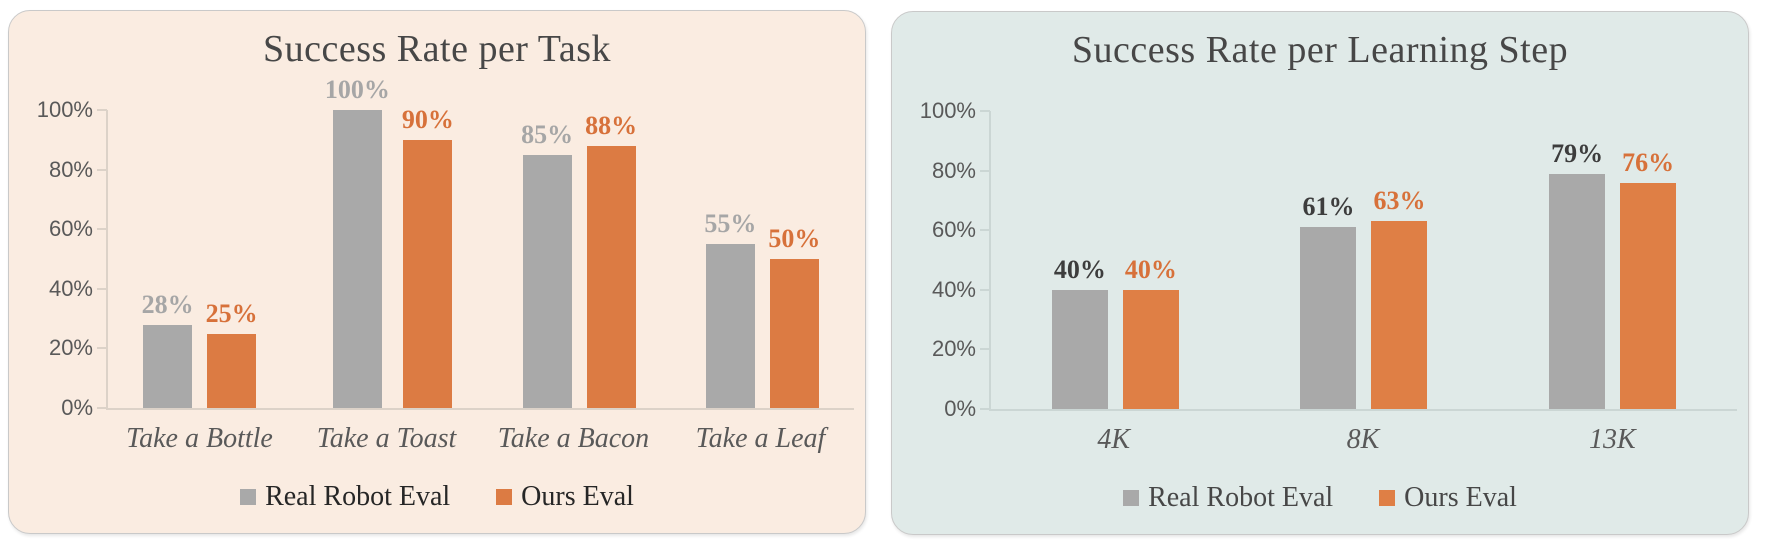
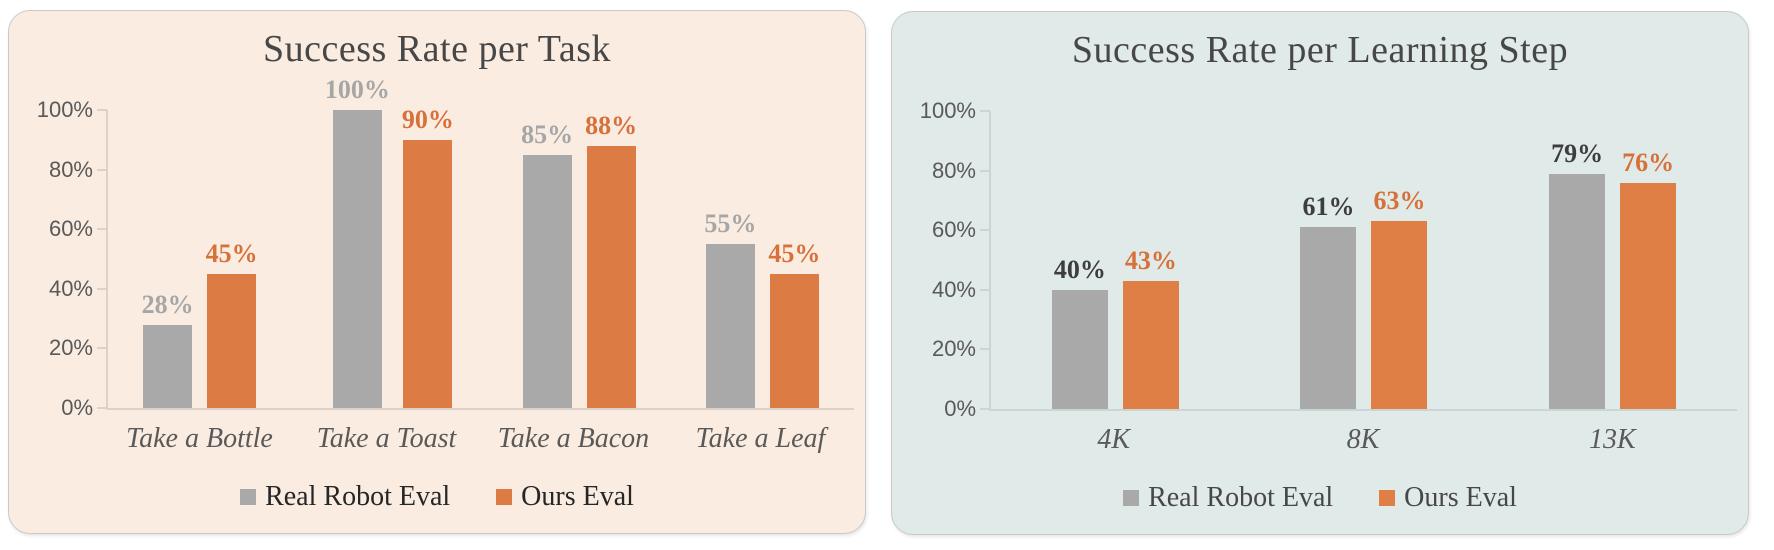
Success Rate per Task/Ours Eval/Take a Bottle: 25% -> 45%
Success Rate per Task/Ours Eval/Take a Leaf: 50% -> 45%
Success Rate per Learning Step/Ours Eval/4K: 40% -> 43%
